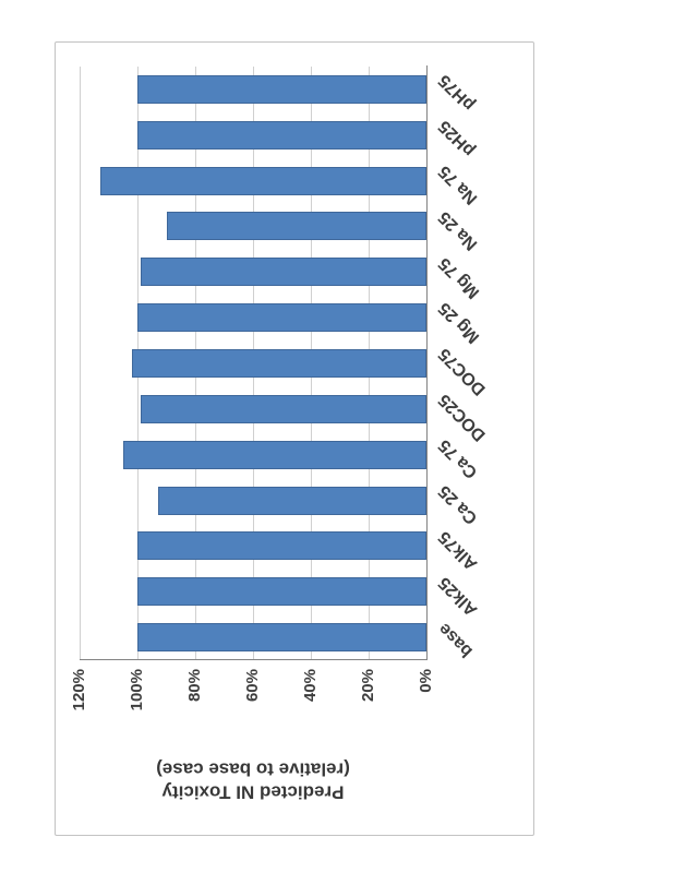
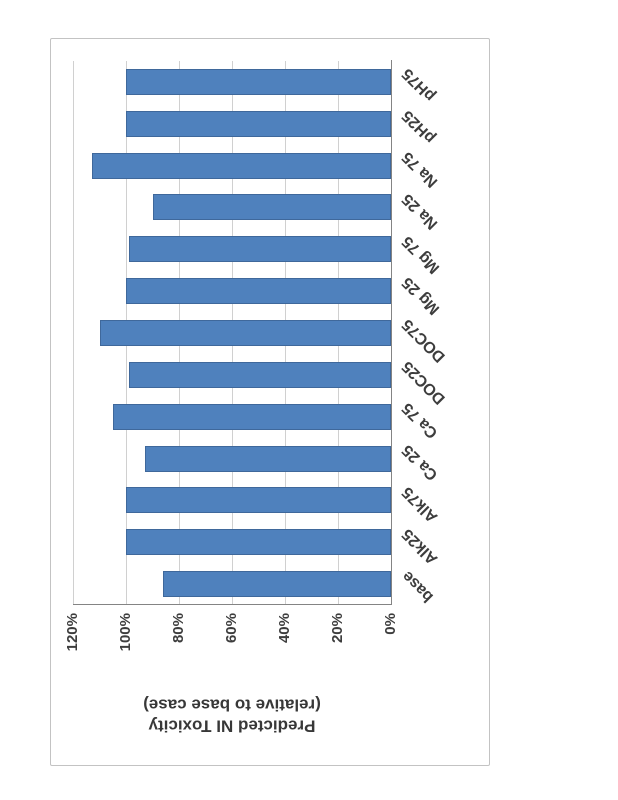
base: 100% -> 86%
DOC75: 102% -> 110%
